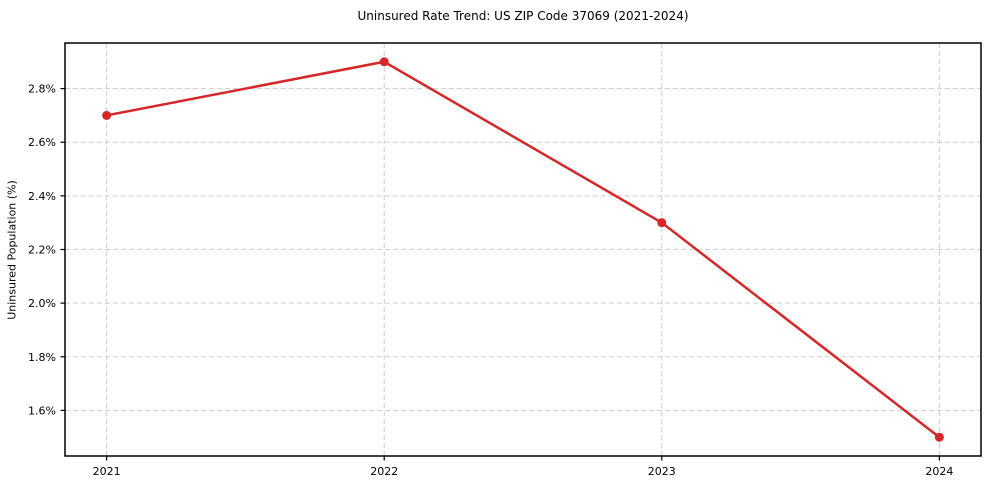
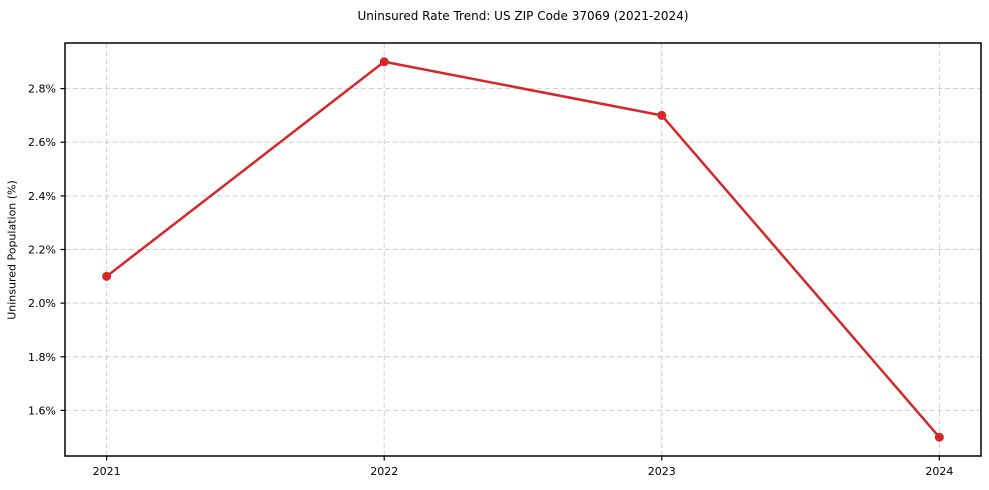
2021: 2.7% -> 2.1%
2023: 2.3% -> 2.7%
